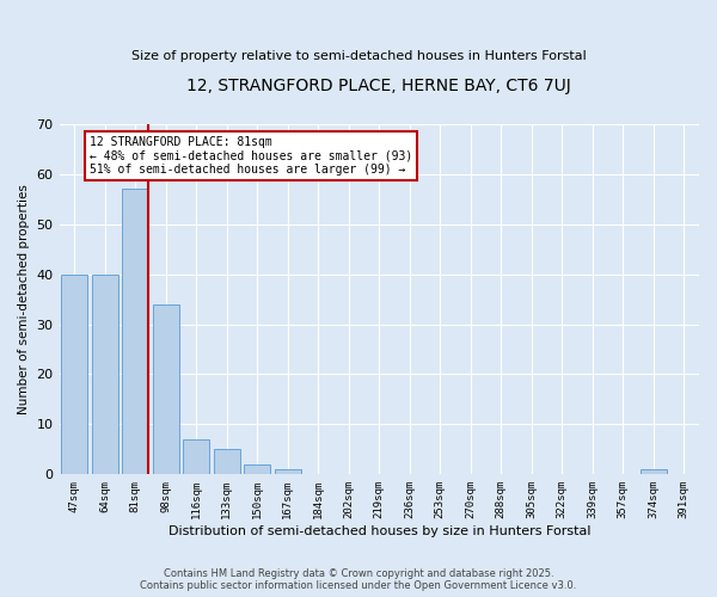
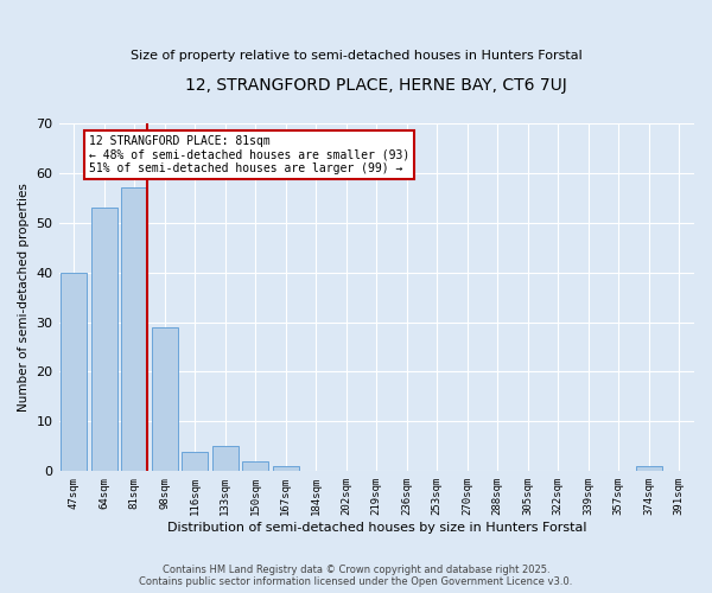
64sqm: 40 -> 53
98sqm: 34 -> 29
116sqm: 7 -> 4
